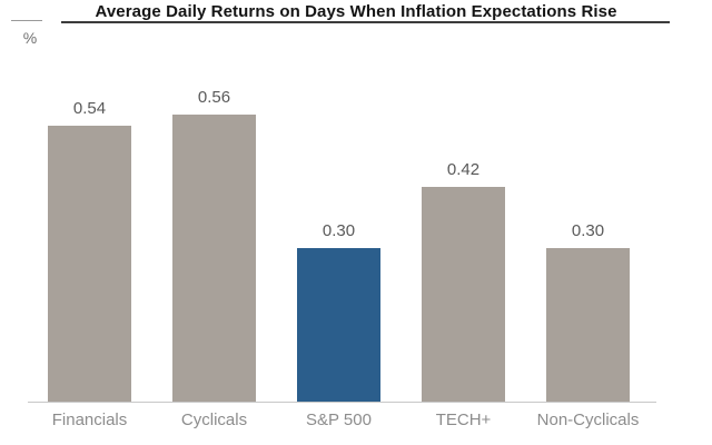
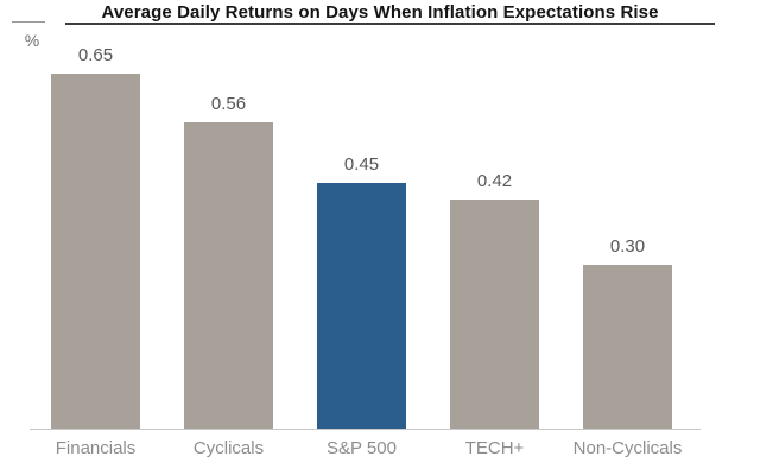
Financials: 0.54 -> 0.65
S&P 500: 0.30 -> 0.45
